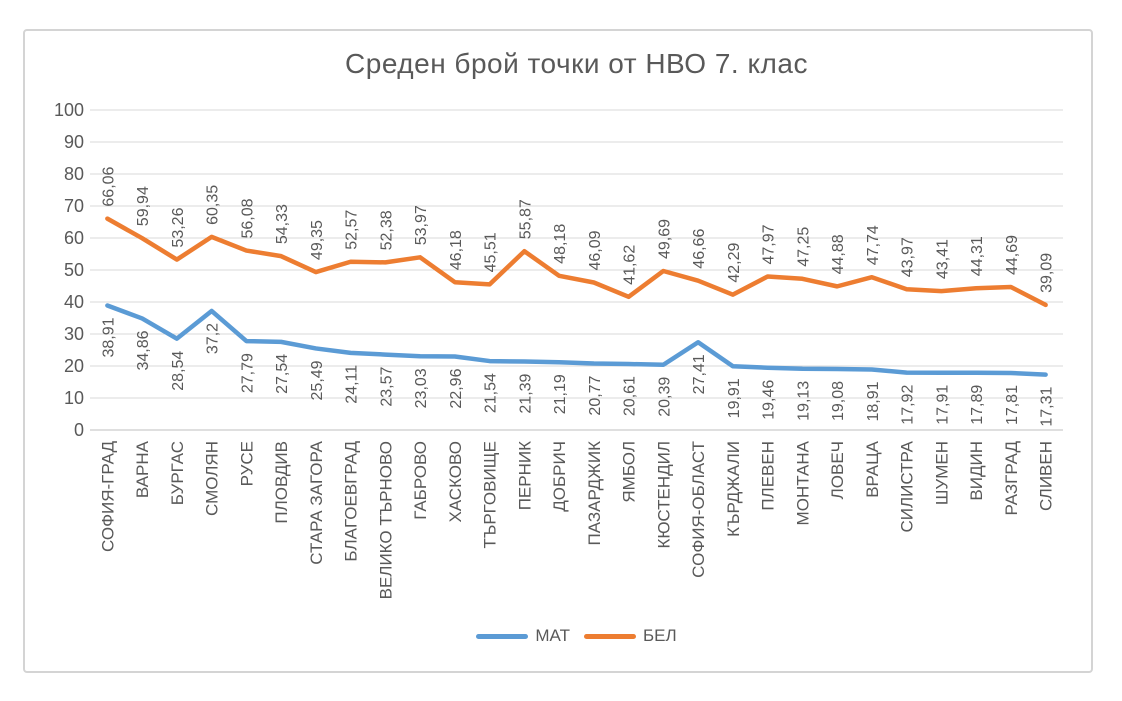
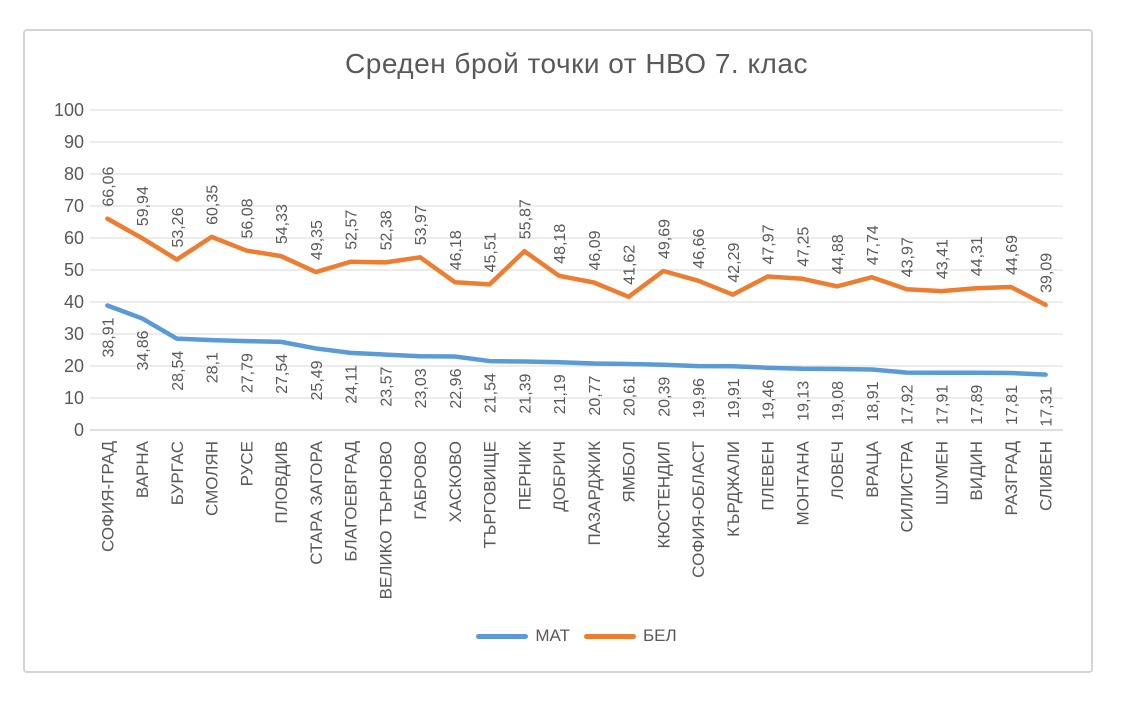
МАТ/СМОЛЯН: 37,2 -> 28,1
МАТ/СОФИЯ-ОБЛАСТ: 27,41 -> 19,96
